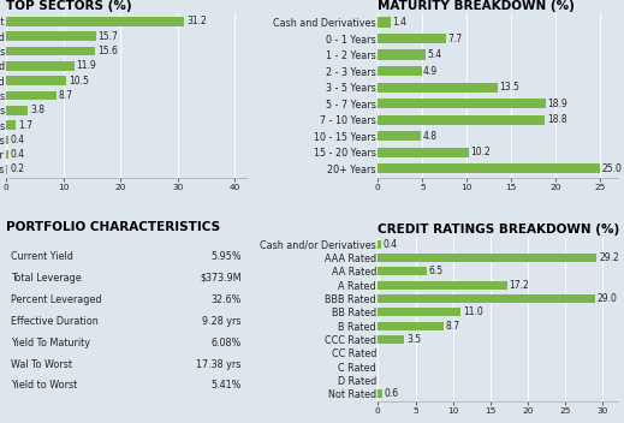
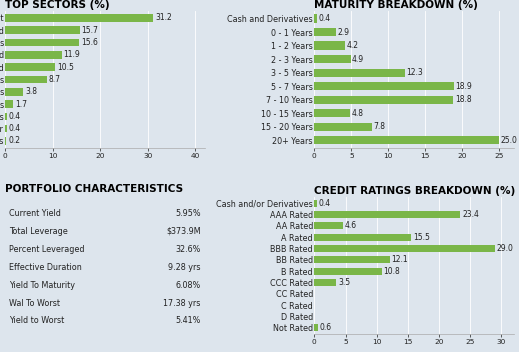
MATURITY BREAKDOWN (%)/Cash and Derivatives: 1.4 -> 0.4
MATURITY BREAKDOWN (%)/0 - 1 Years: 7.7 -> 2.9
MATURITY BREAKDOWN (%)/1 - 2 Years: 5.4 -> 4.2
MATURITY BREAKDOWN (%)/3 - 5 Years: 13.5 -> 12.3
MATURITY BREAKDOWN (%)/15 - 20 Years: 10.2 -> 7.8
CREDIT RATINGS BREAKDOWN (%)/AAA Rated: 29.2 -> 23.4
CREDIT RATINGS BREAKDOWN (%)/AA Rated: 6.5 -> 4.6
CREDIT RATINGS BREAKDOWN (%)/A Rated: 17.2 -> 15.5
CREDIT RATINGS BREAKDOWN (%)/BB Rated: 11.0 -> 12.1
CREDIT RATINGS BREAKDOWN (%)/B Rated: 8.7 -> 10.8
